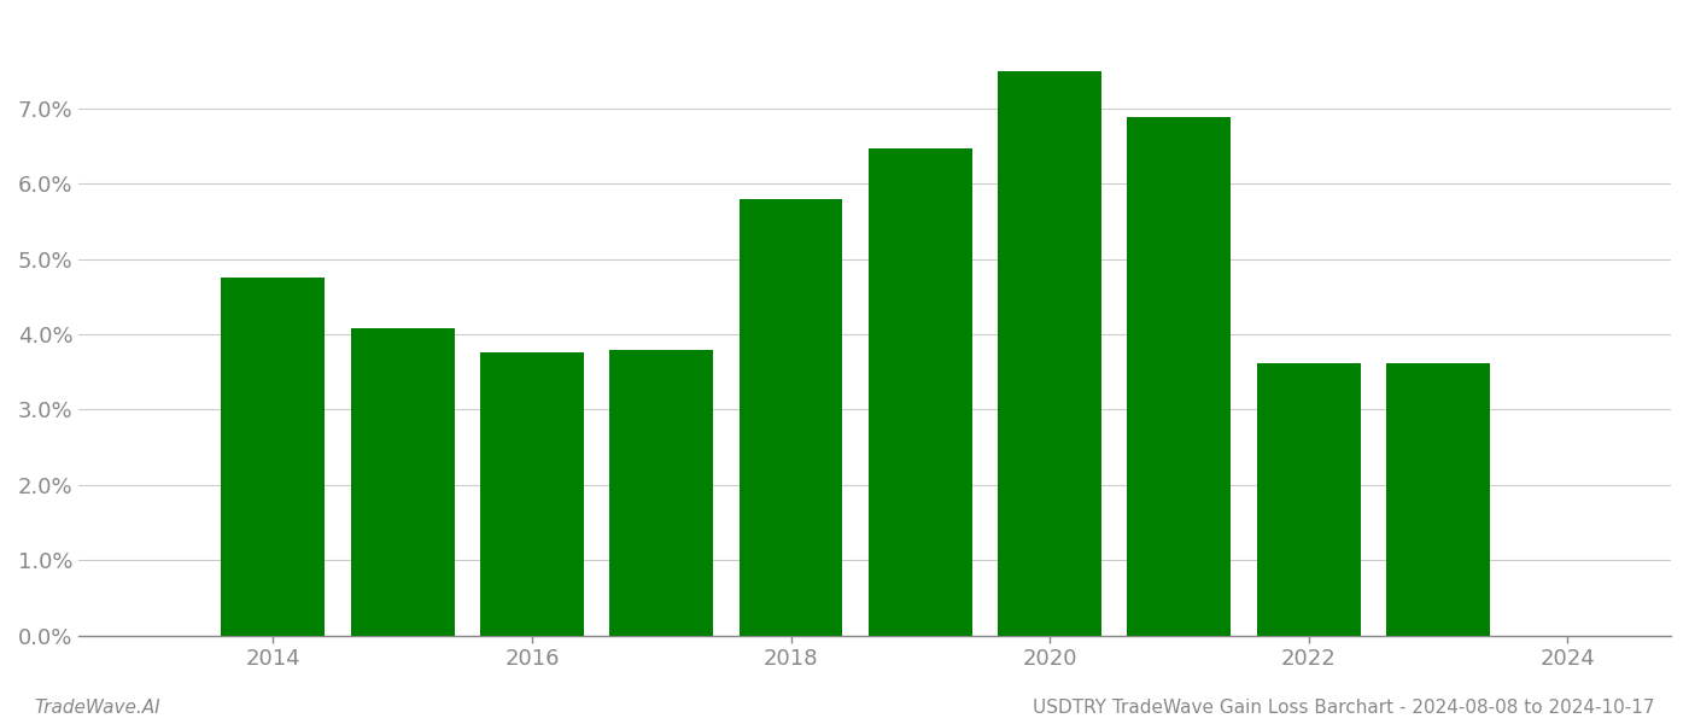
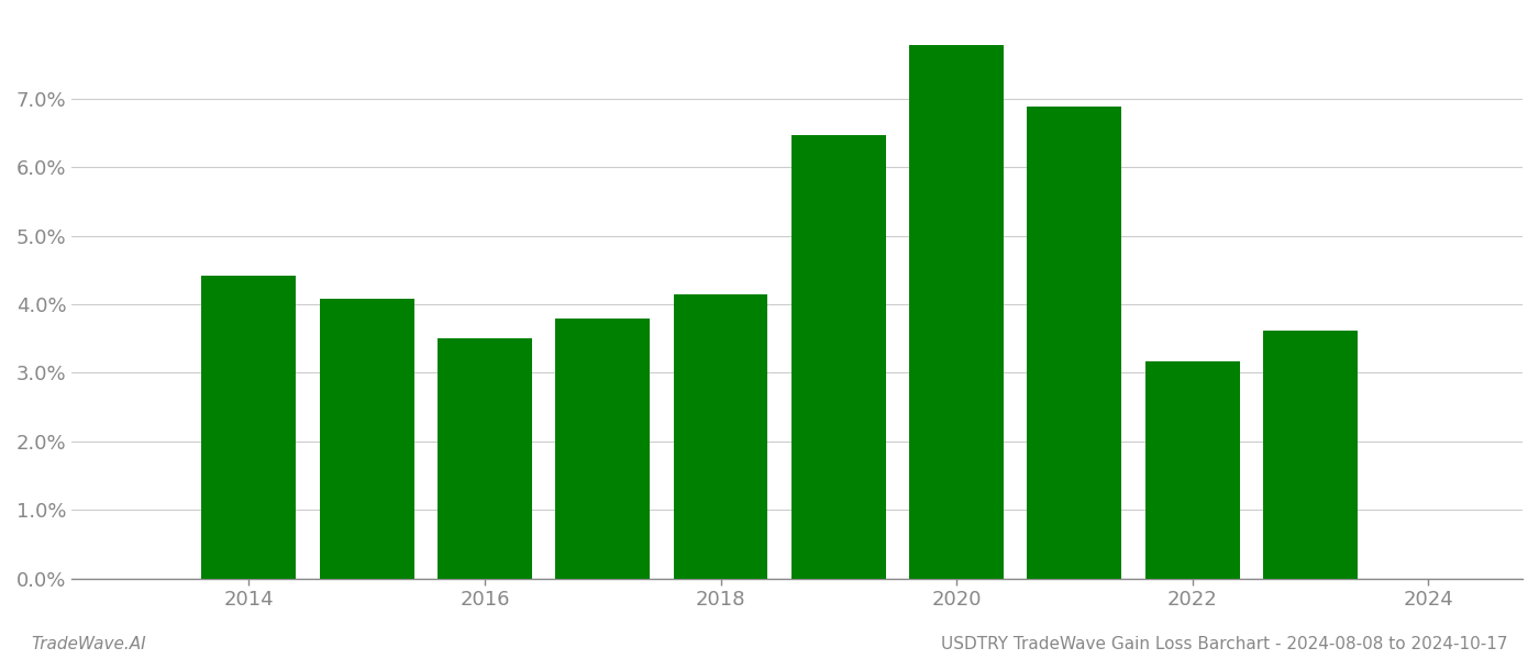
2014: 4.76% -> 4.42%
2016: 3.76% -> 3.50%
2018: 5.79% -> 4.14%
2020: 7.49% -> 7.78%
2022: 3.62% -> 3.16%
